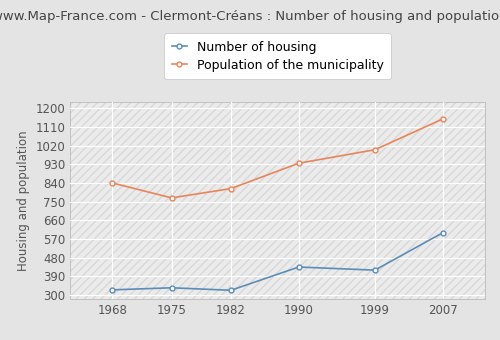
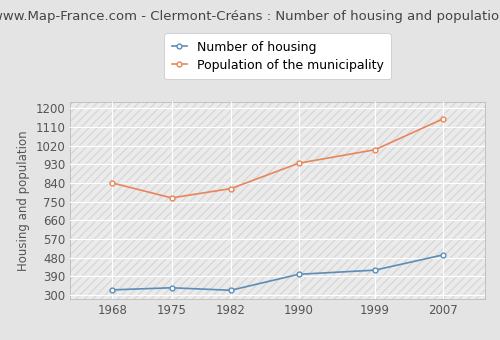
Number of housing/1990: 435 -> 400
Number of housing/2007: 600 -> 493
